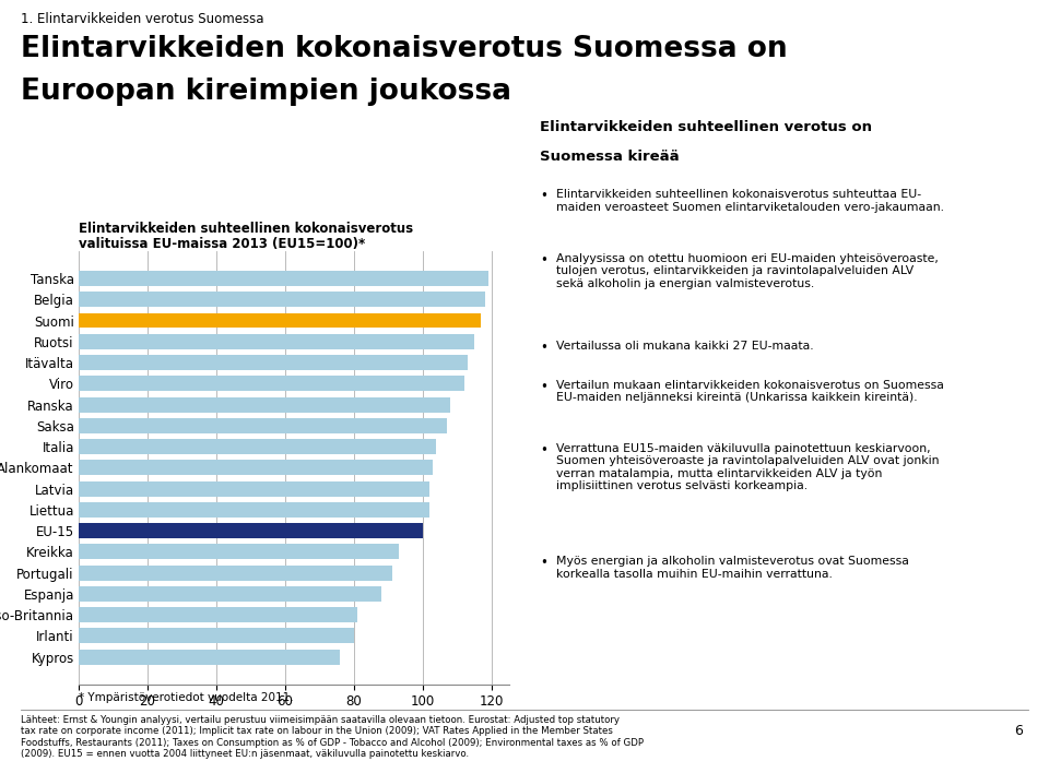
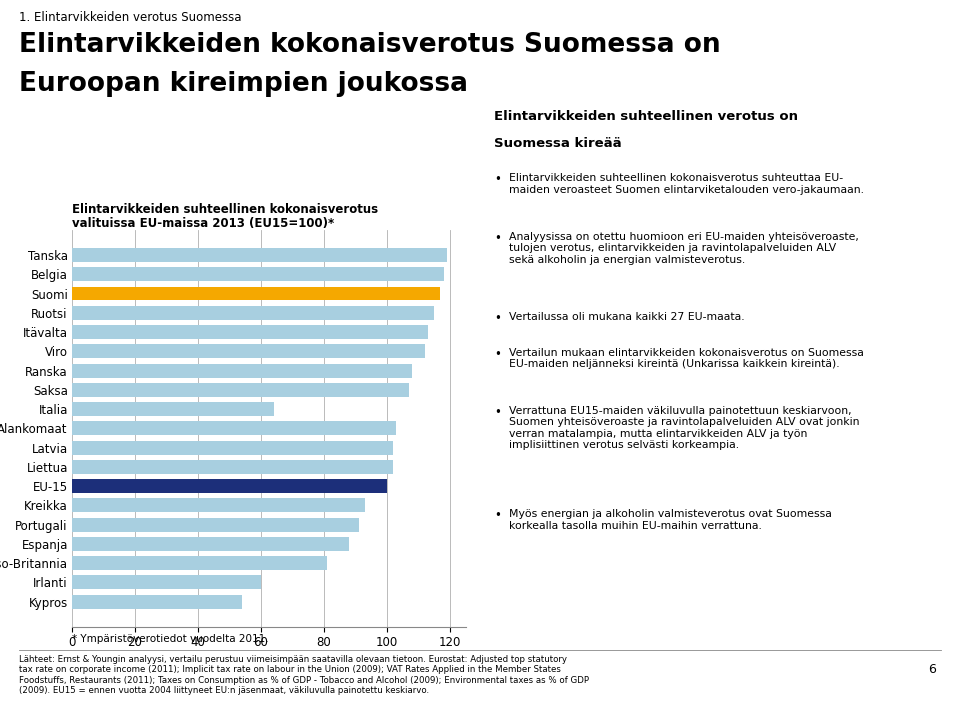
Italia: 104 -> 64
Irlanti: 80 -> 60
Kypros: 76 -> 54
